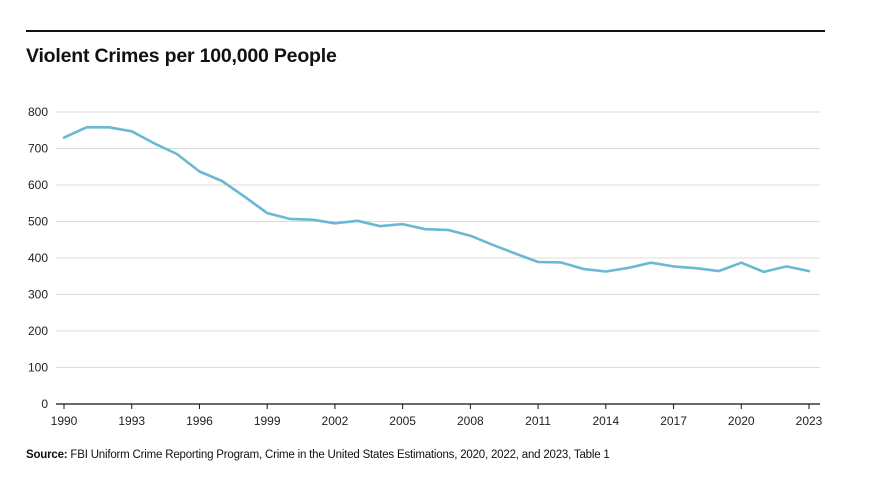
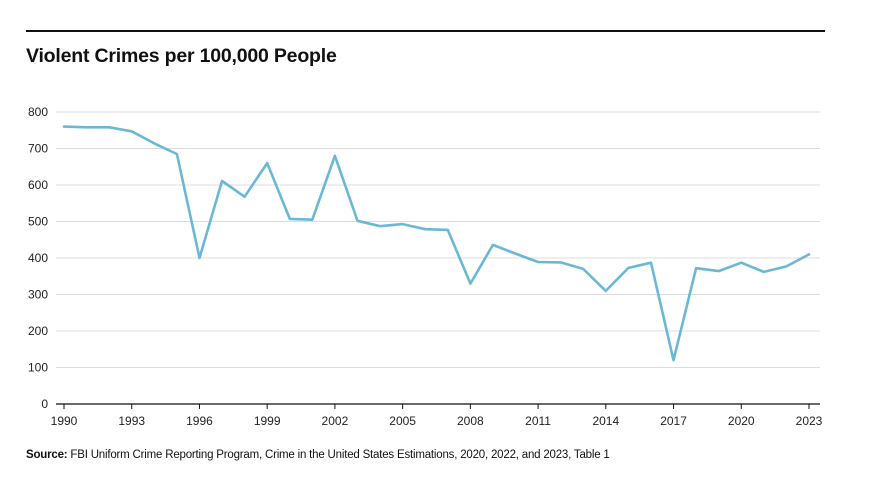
1990: 730 -> 760
1996: 640 -> 400
1999: 520 -> 660
2002: 500 -> 680
2008: 460 -> 330
2014: 360 -> 310
2017: 380 -> 120
2023: 360 -> 410
